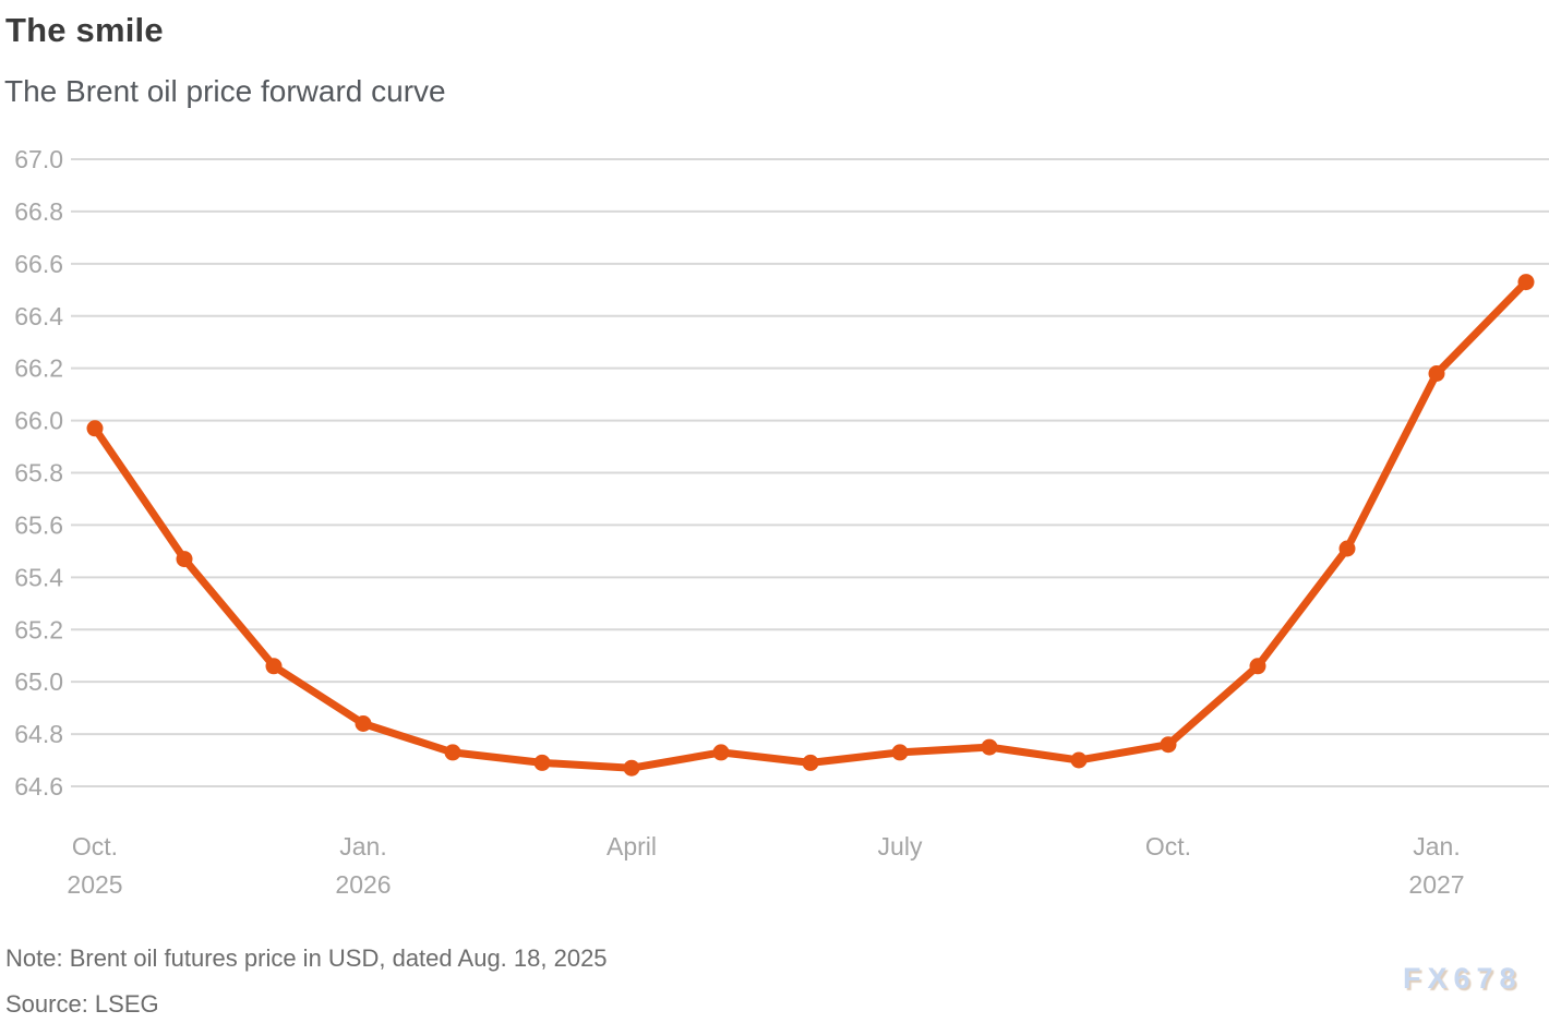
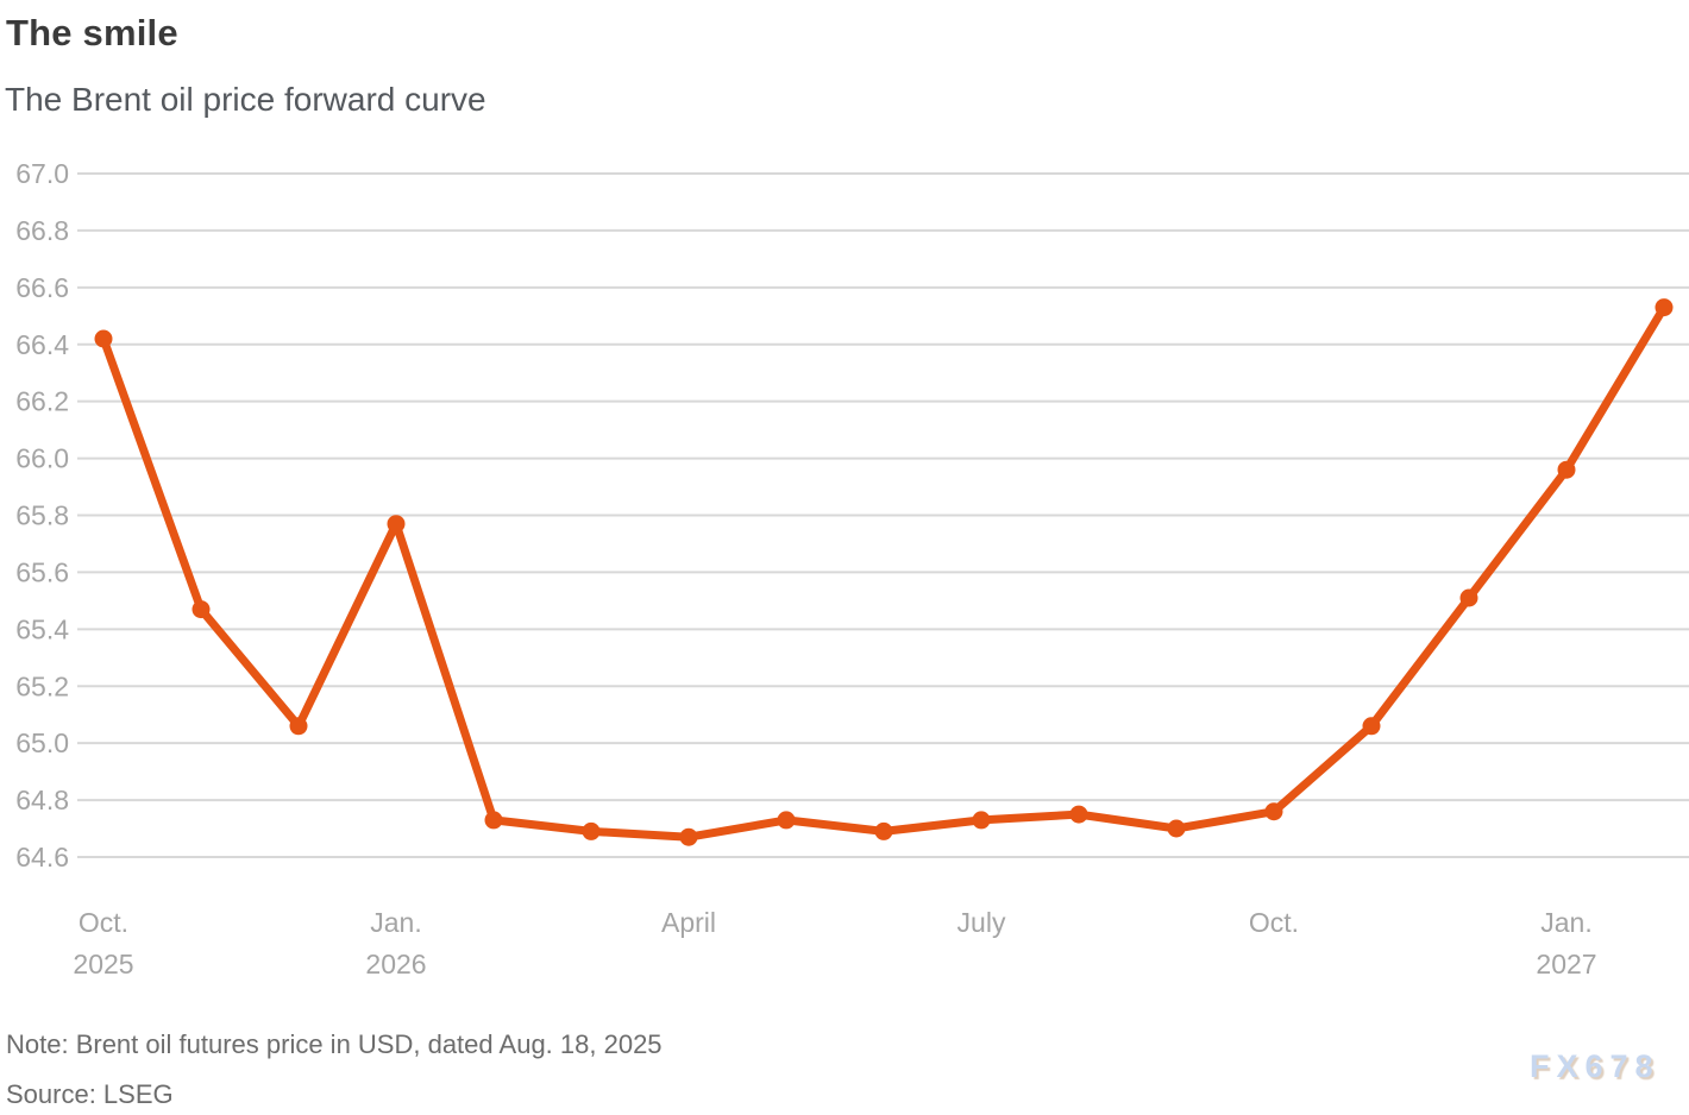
Oct. 2025: 65.97 -> 66.42
Jan. 2026: 64.84 -> 65.77
Jan. 2027: 66.18 -> 65.96
